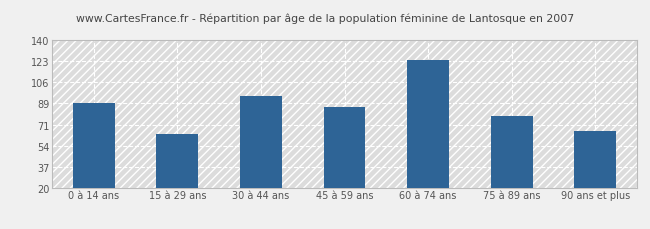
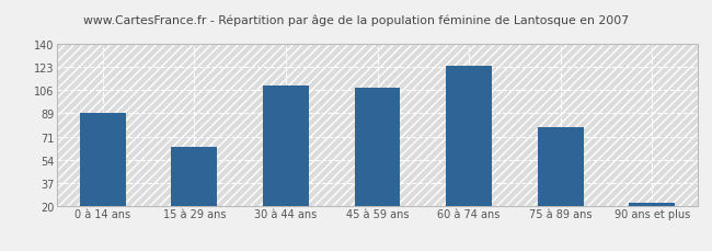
30 à 44 ans: 95 -> 109
45 à 59 ans: 86 -> 108
90 ans et plus: 66 -> 22
